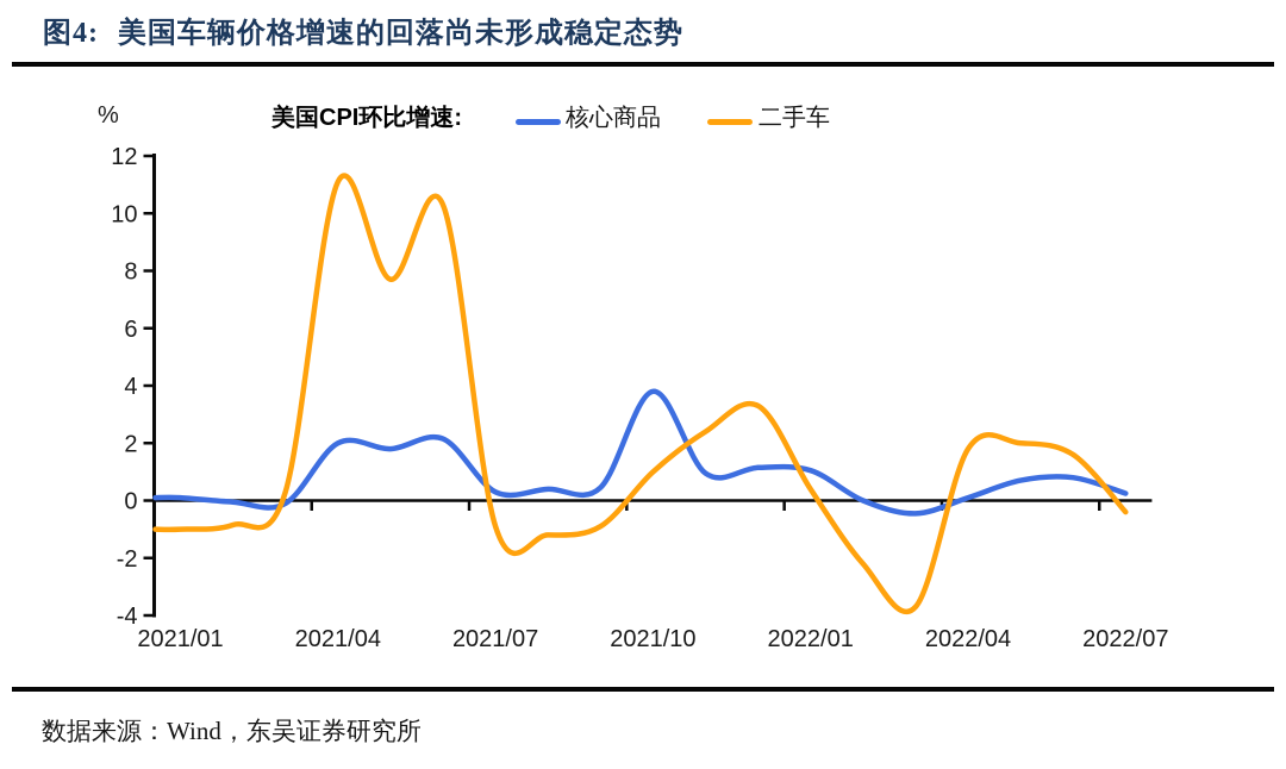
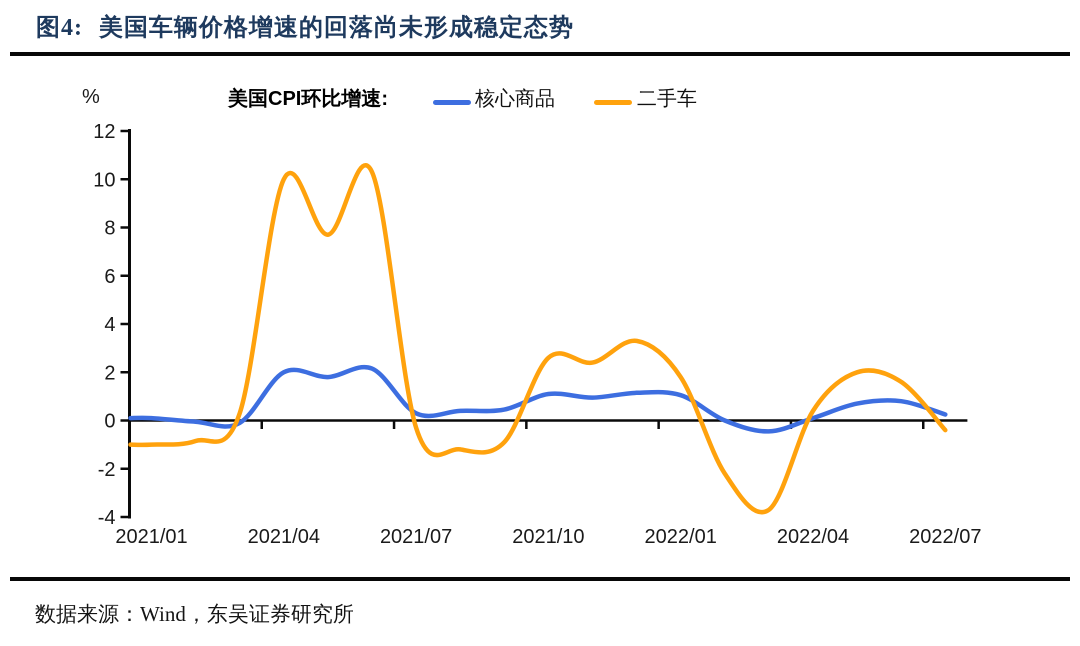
二手车/2021/04: 11.1 -> 10.0
二手车/2021/07: -0.9 -> -0.3
核心商品/2021/10: 3.8 -> 1.1
二手车/2021/10: 1.0 -> 2.6
二手车/2022/01: 0.4 -> 1.8
二手车/2022/04: 1.8 -> 0.4
